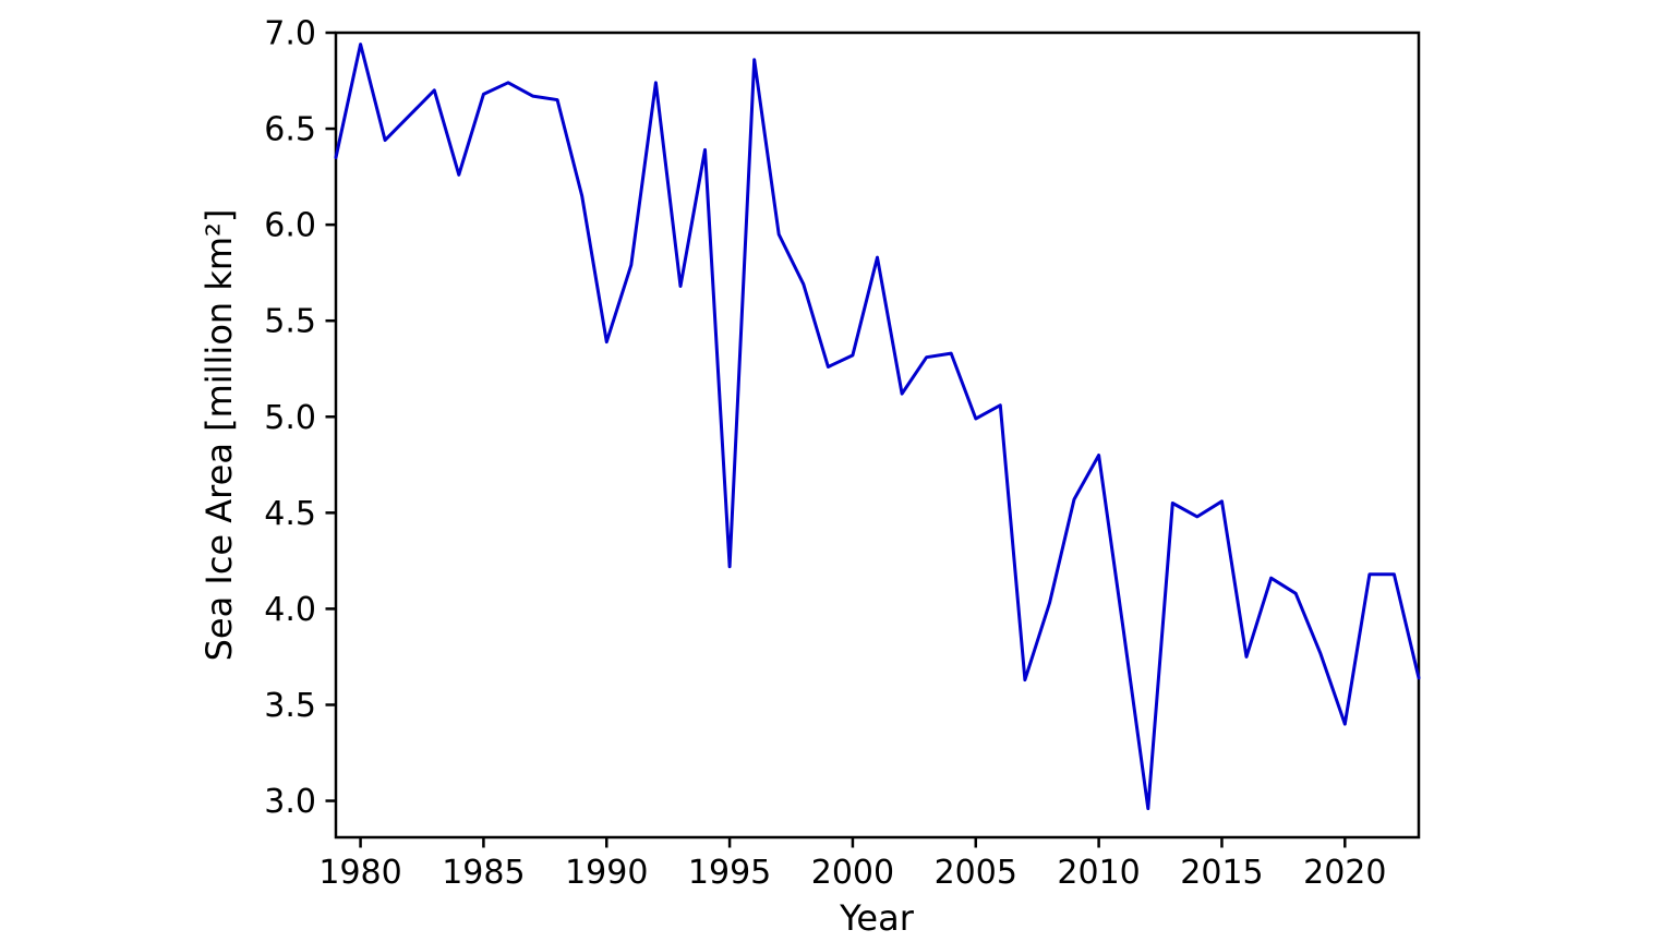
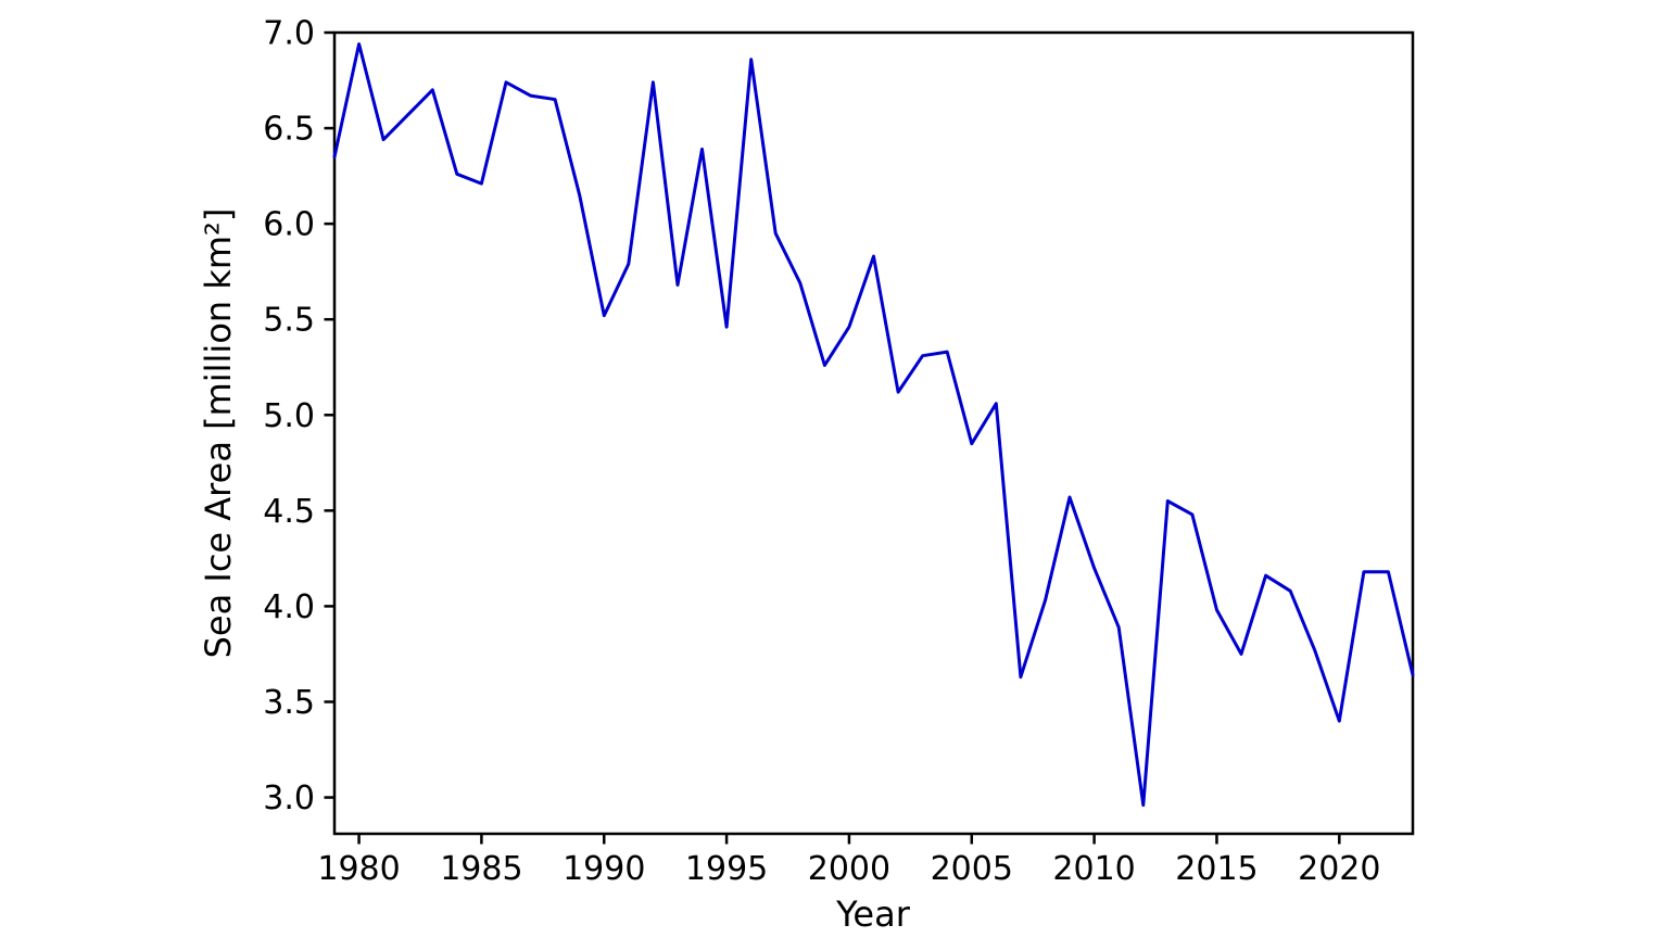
1985: 6.68 -> 6.21
1990: 5.39 -> 5.52
1995: 4.22 -> 5.46
2000: 5.32 -> 5.46
2005: 4.99 -> 4.85
2010: 4.80 -> 4.20
2015: 4.56 -> 3.98
